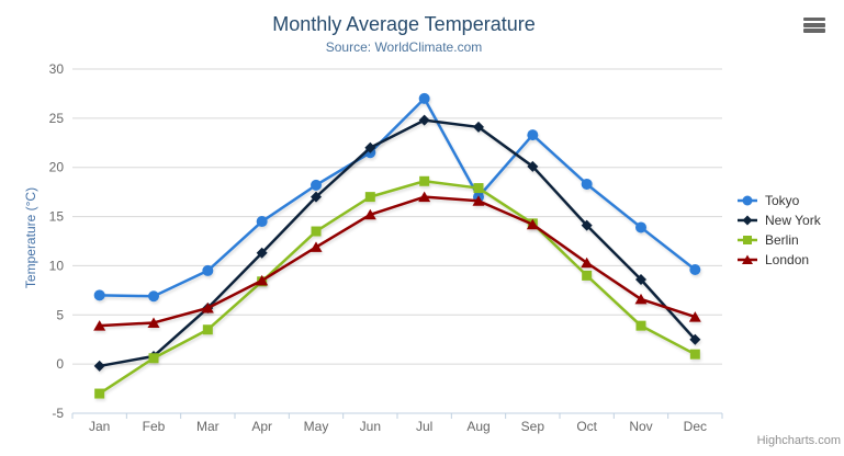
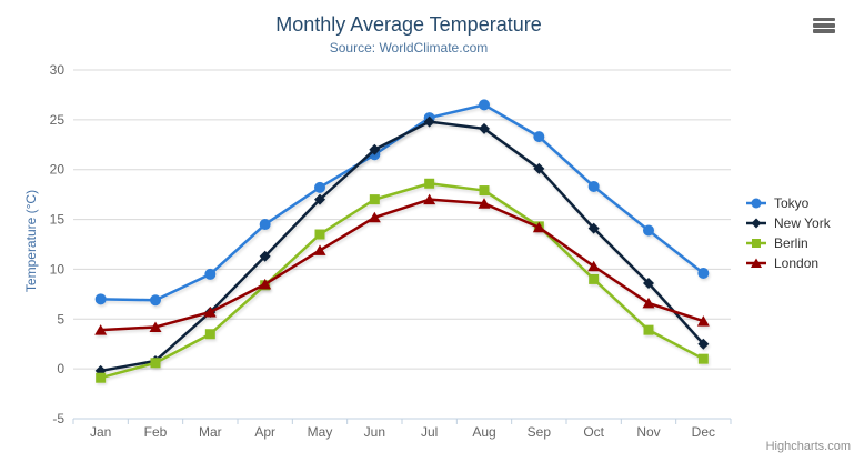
Berlin/Jan: -3 -> -1
Tokyo/Jul: 27 -> 25
Tokyo/Aug: 17 -> 26
